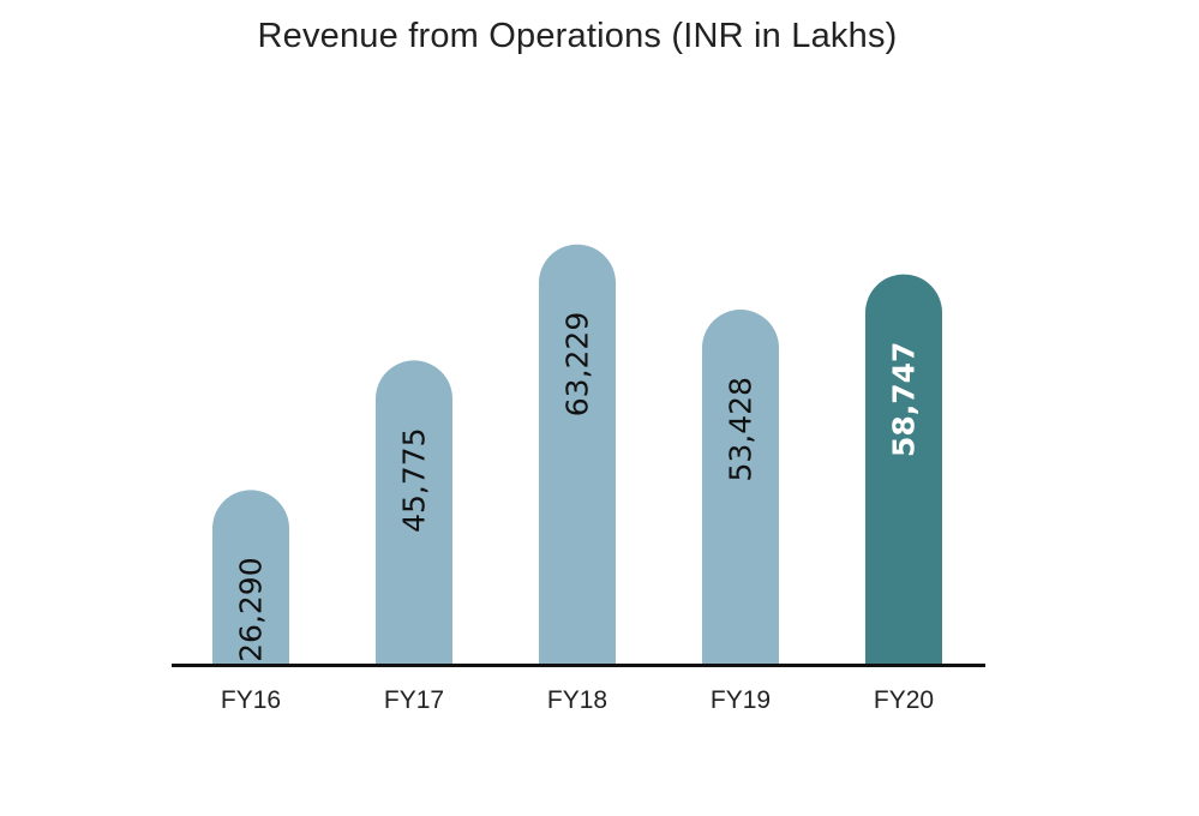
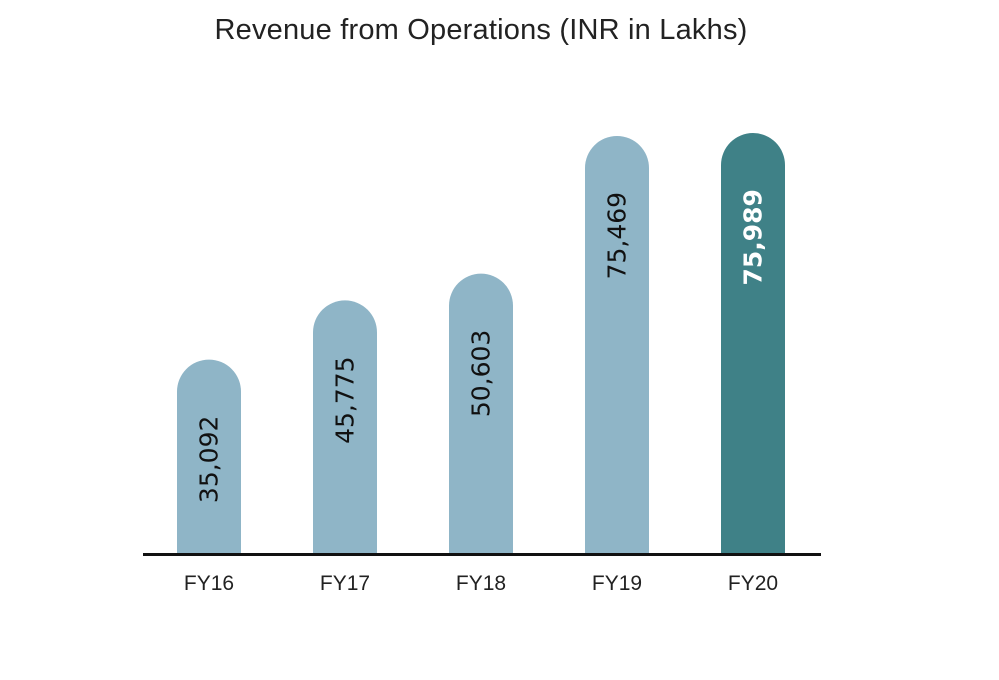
FY16: 26,290 -> 35,092
FY18: 63,229 -> 50,603
FY19: 53,428 -> 75,469
FY20: 58,747 -> 75,989
